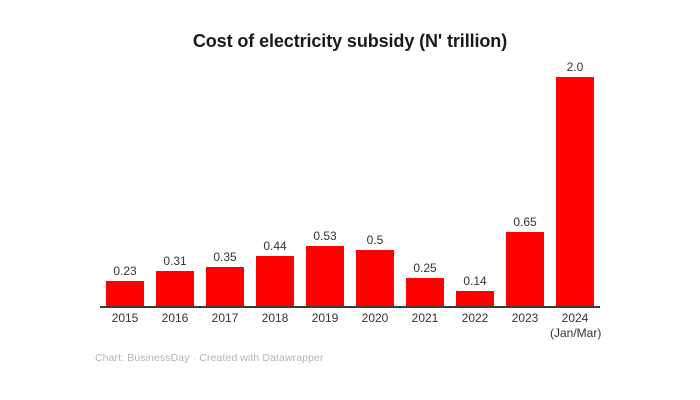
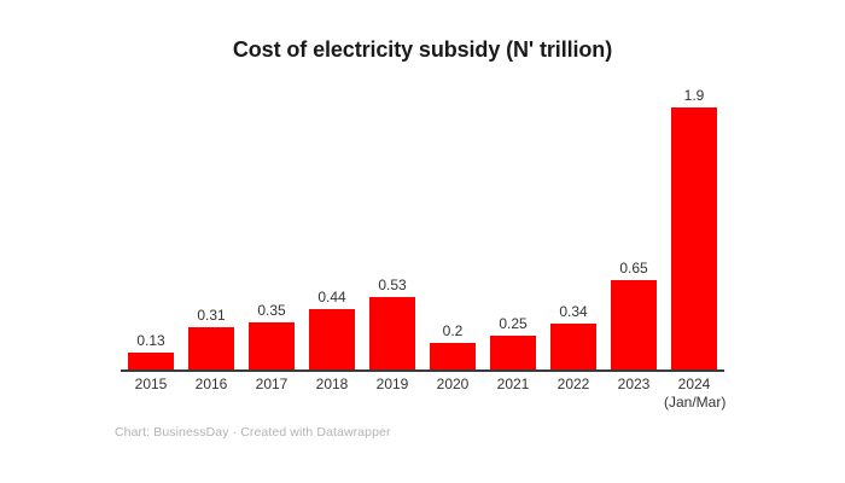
2015: 0.23 -> 0.13
2020: 0.5 -> 0.2
2022: 0.14 -> 0.34
2024: 2.0 -> 1.9
